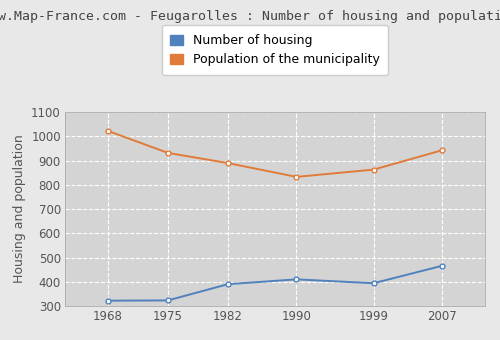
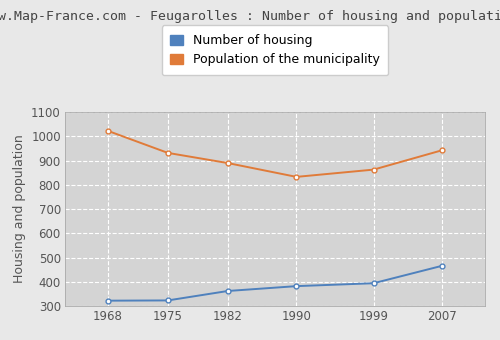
Number of housing/1982: 390 -> 362
Number of housing/1990: 410 -> 382
